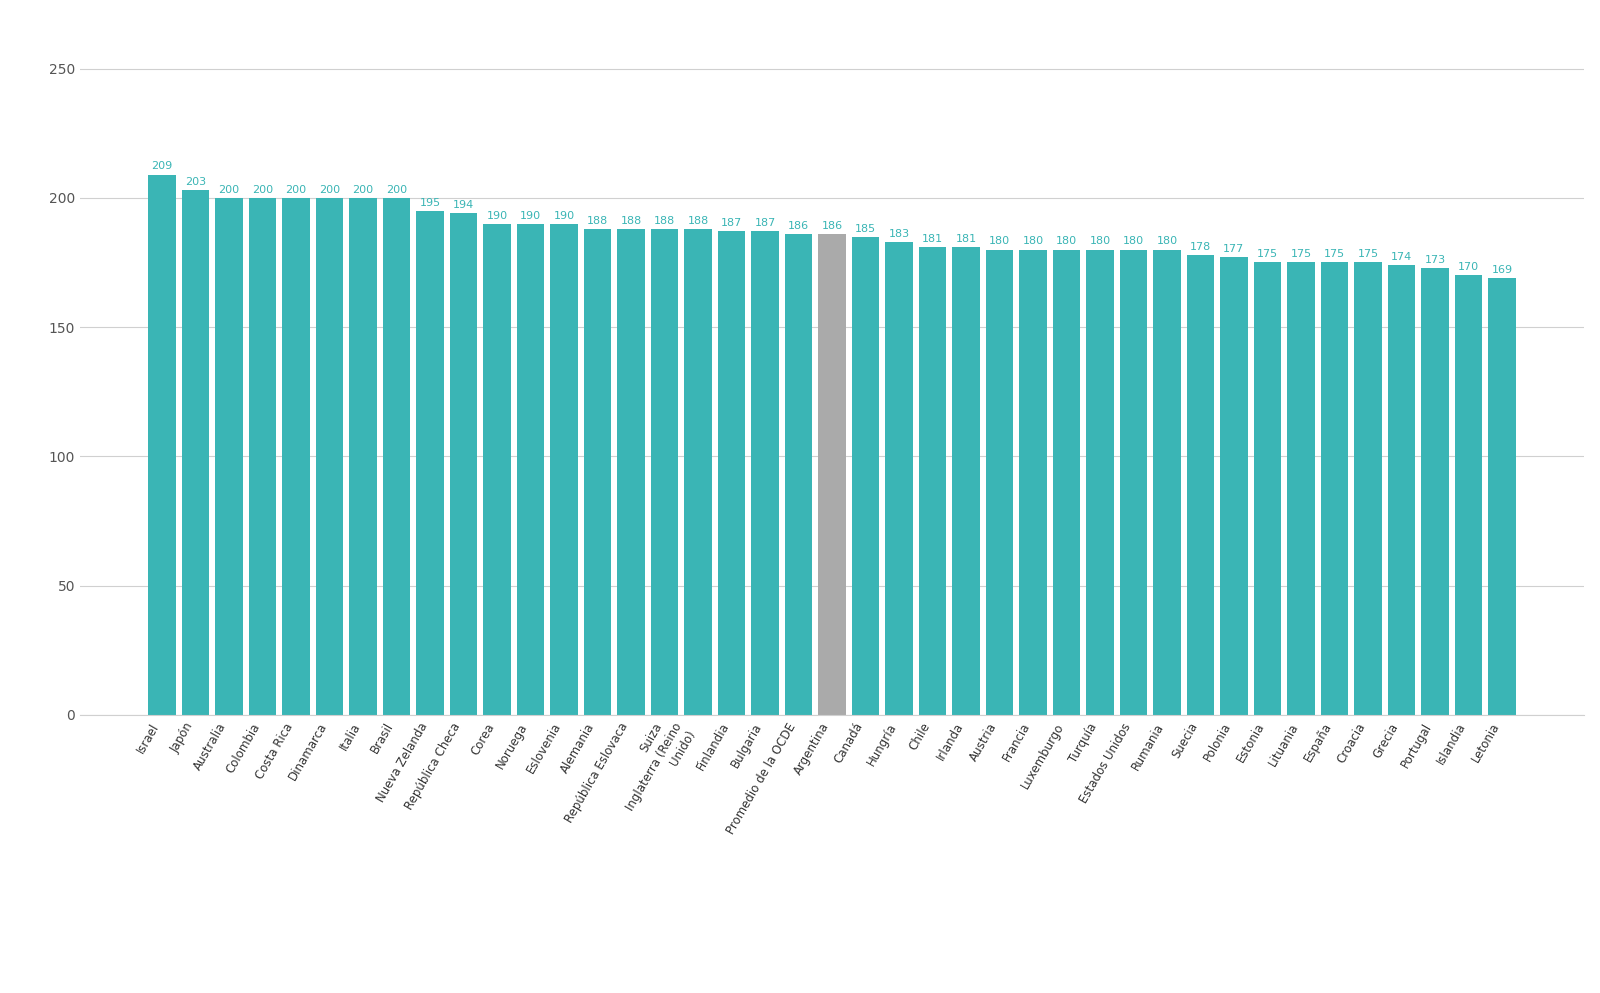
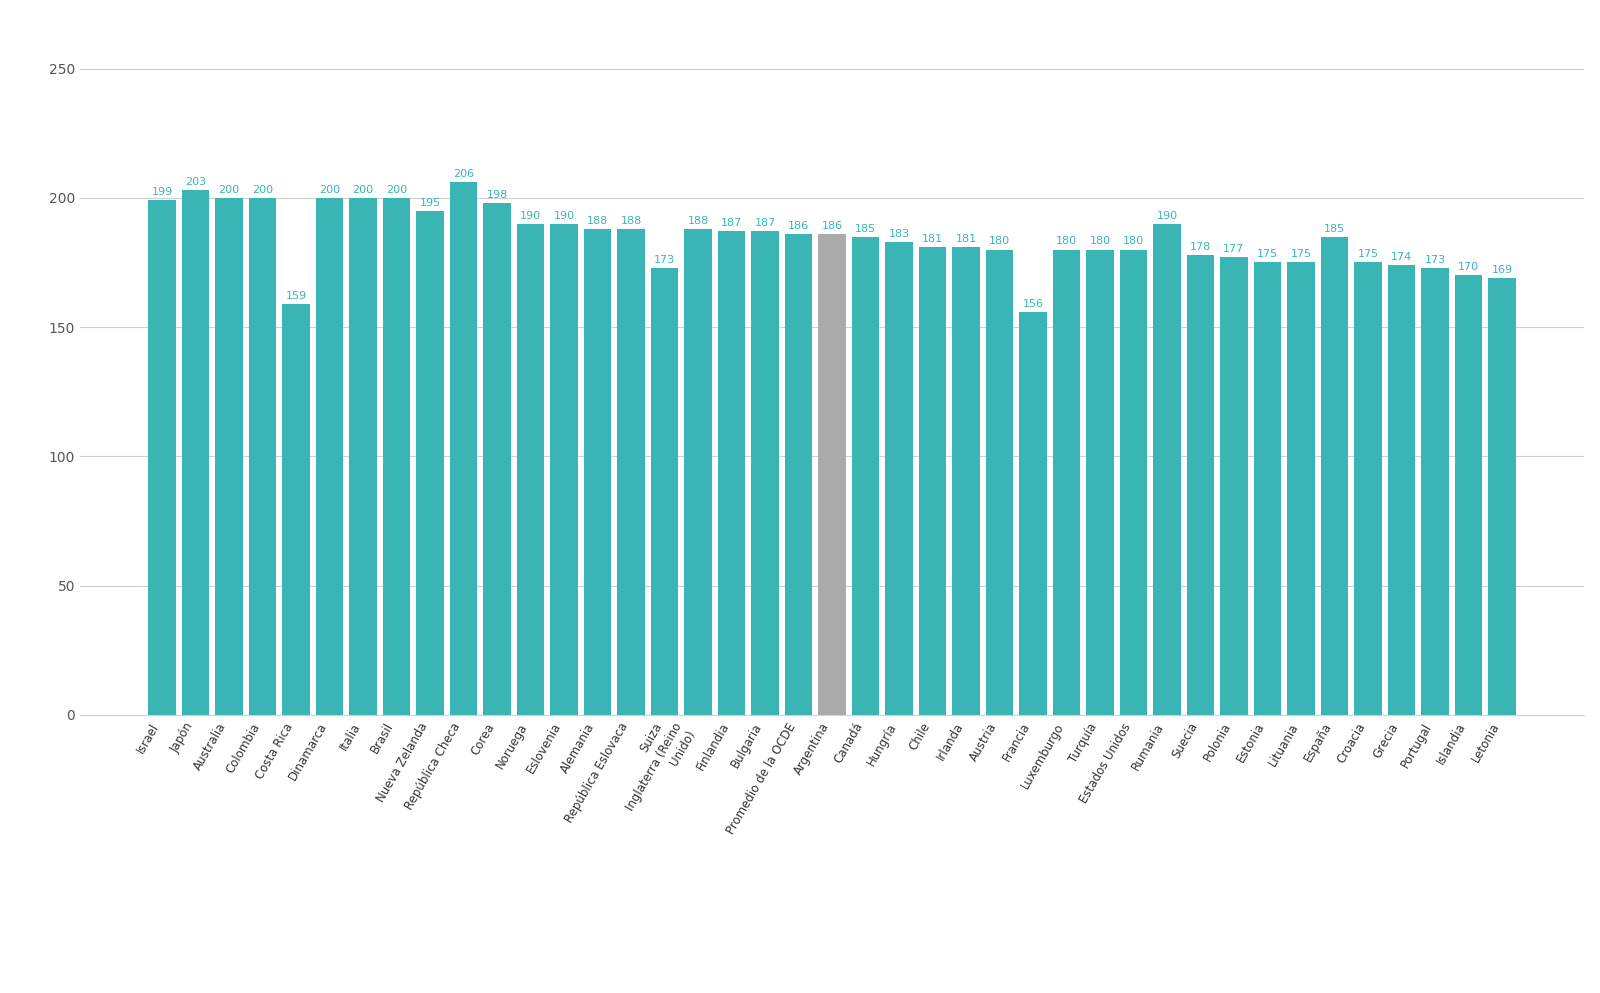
Israel: 209 -> 199
Costa Rica: 200 -> 159
República Checa: 194 -> 206
Corea: 190 -> 198
Suiza: 188 -> 173
Francia: 180 -> 156
Rumania: 180 -> 190
España: 175 -> 185
